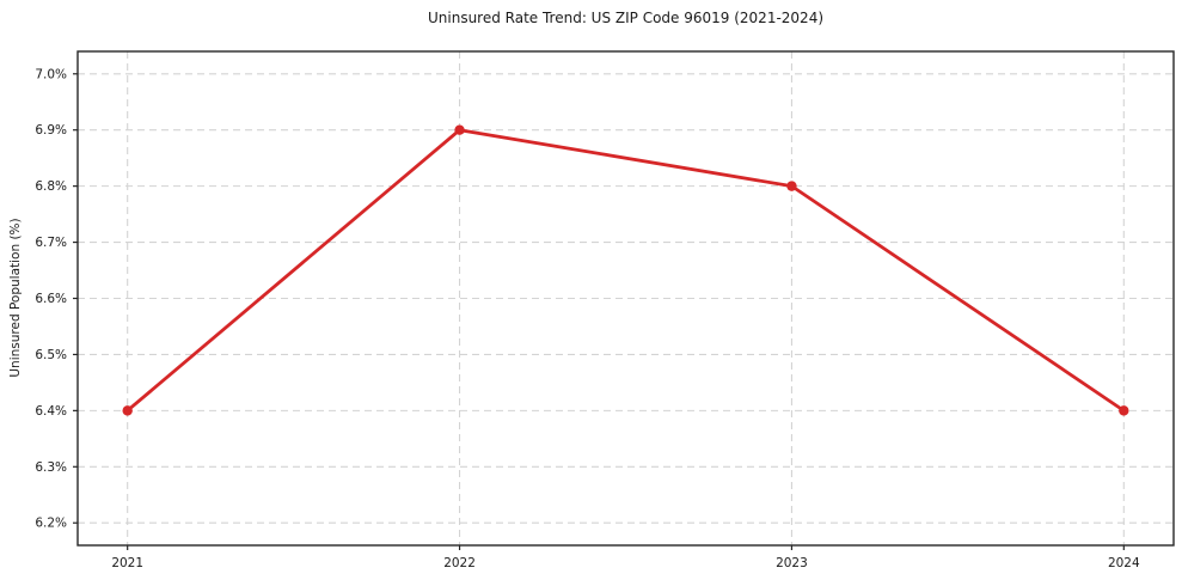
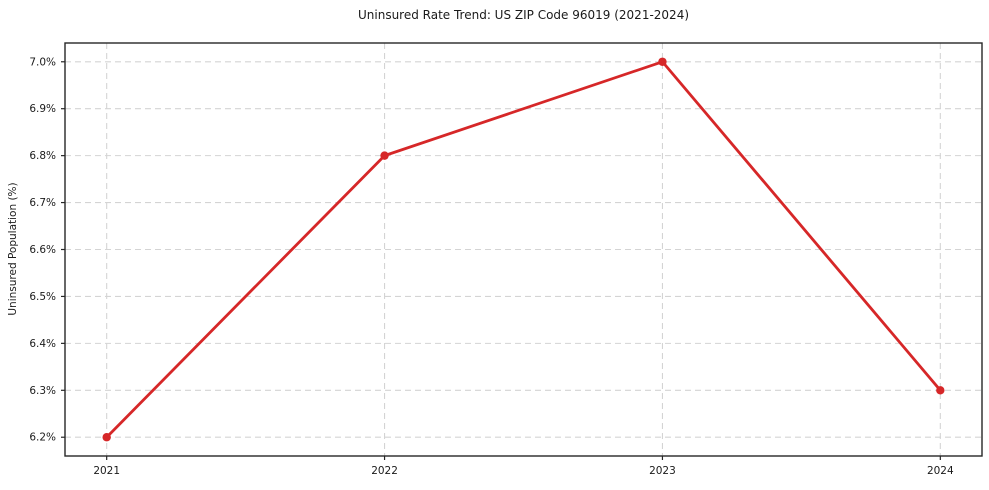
2021: 6.4% -> 6.2%
2022: 6.9% -> 6.8%
2023: 6.8% -> 7.0%
2024: 6.4% -> 6.3%
